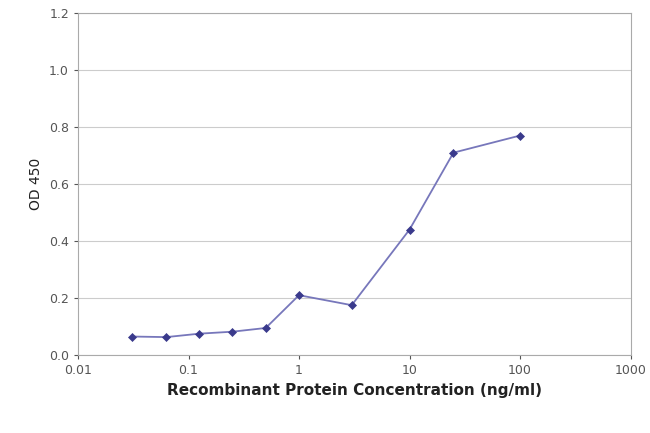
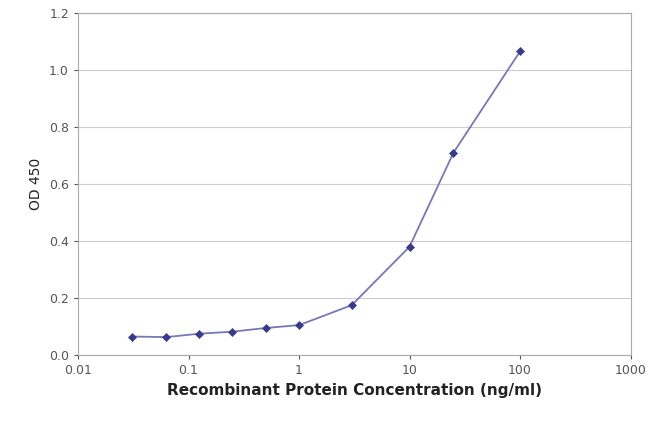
1: 0.210 -> 0.105
10: 0.440 -> 0.380
100: 0.770 -> 1.065
